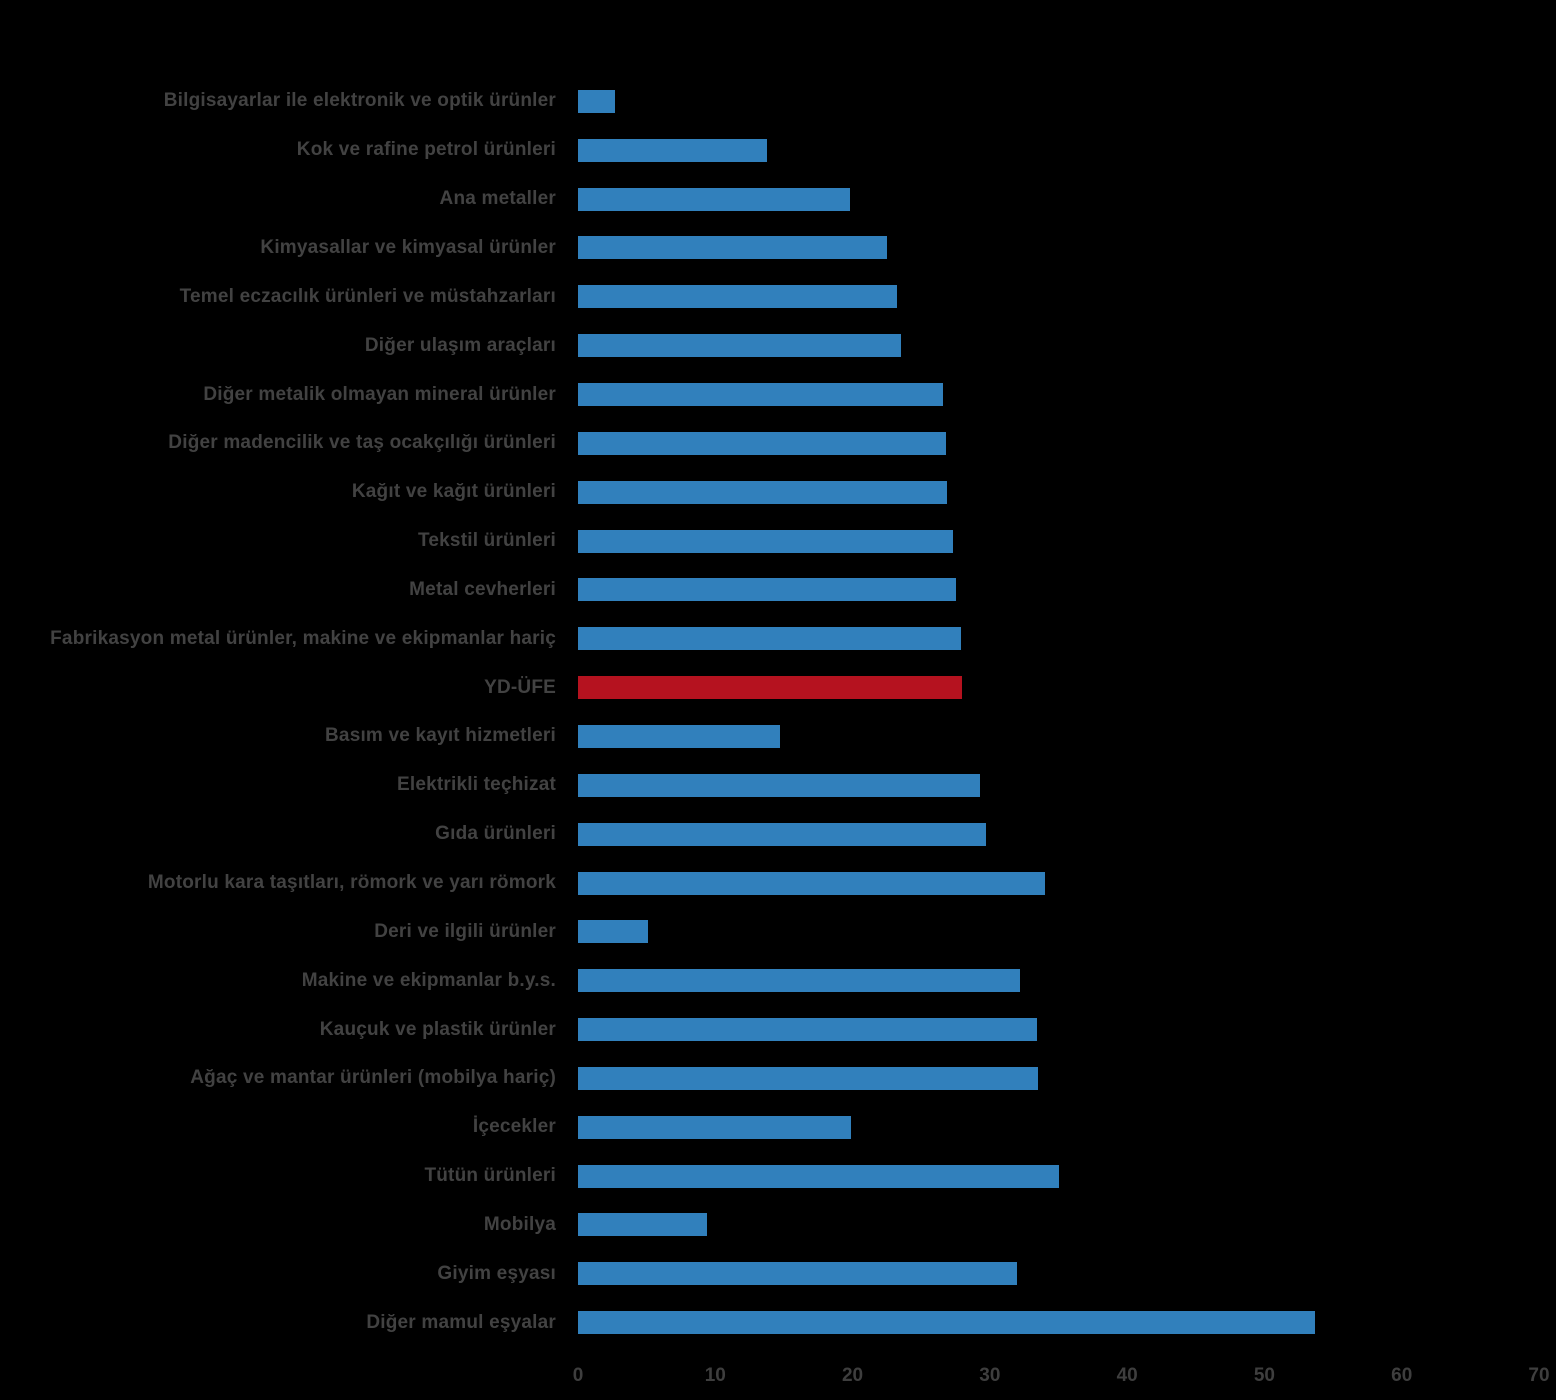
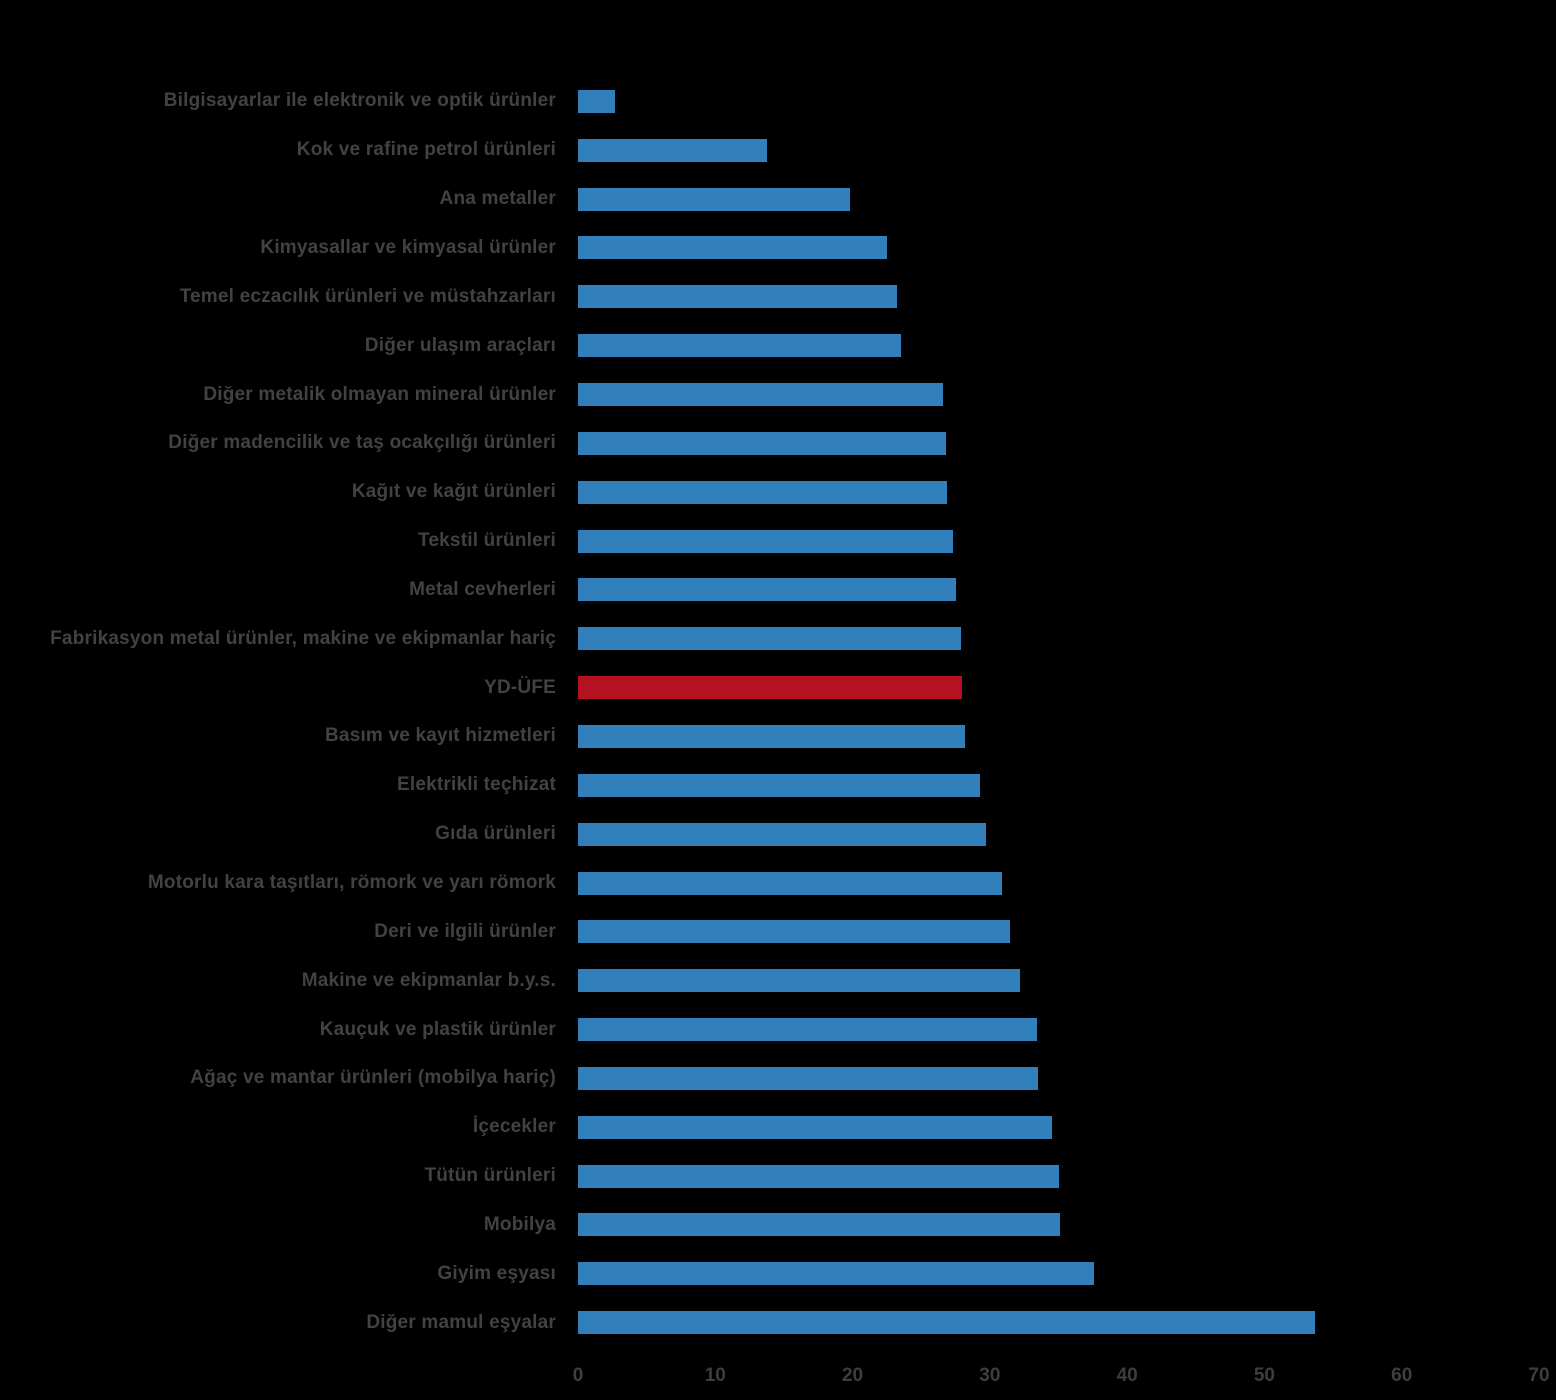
Basım ve kayıt hizmetleri: 14.7 -> 28.2
Motorlu kara taşıtları, römork ve yarı römork: 34.0 -> 30.9
Deri ve ilgili ürünler: 5.1 -> 31.5
İçecekler: 19.9 -> 34.5
Mobilya: 9.4 -> 35.1
Giyim eşyası: 32.0 -> 37.6
